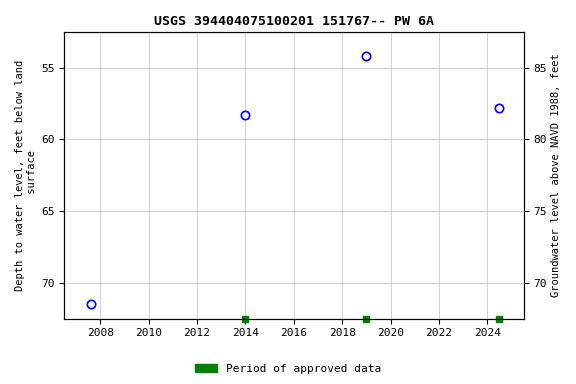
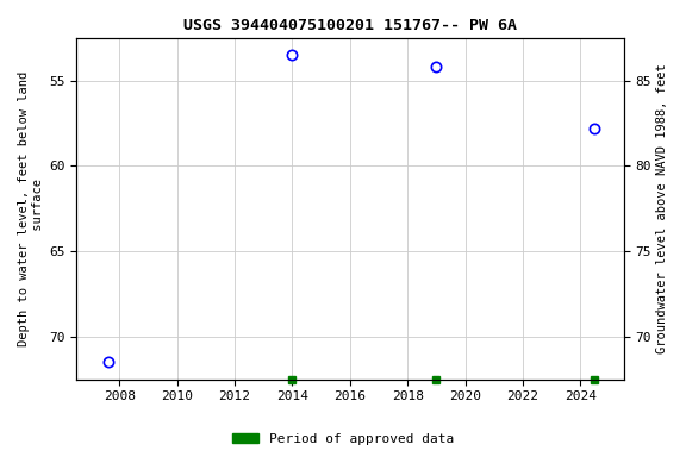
2014: 58.3 -> 53.5
